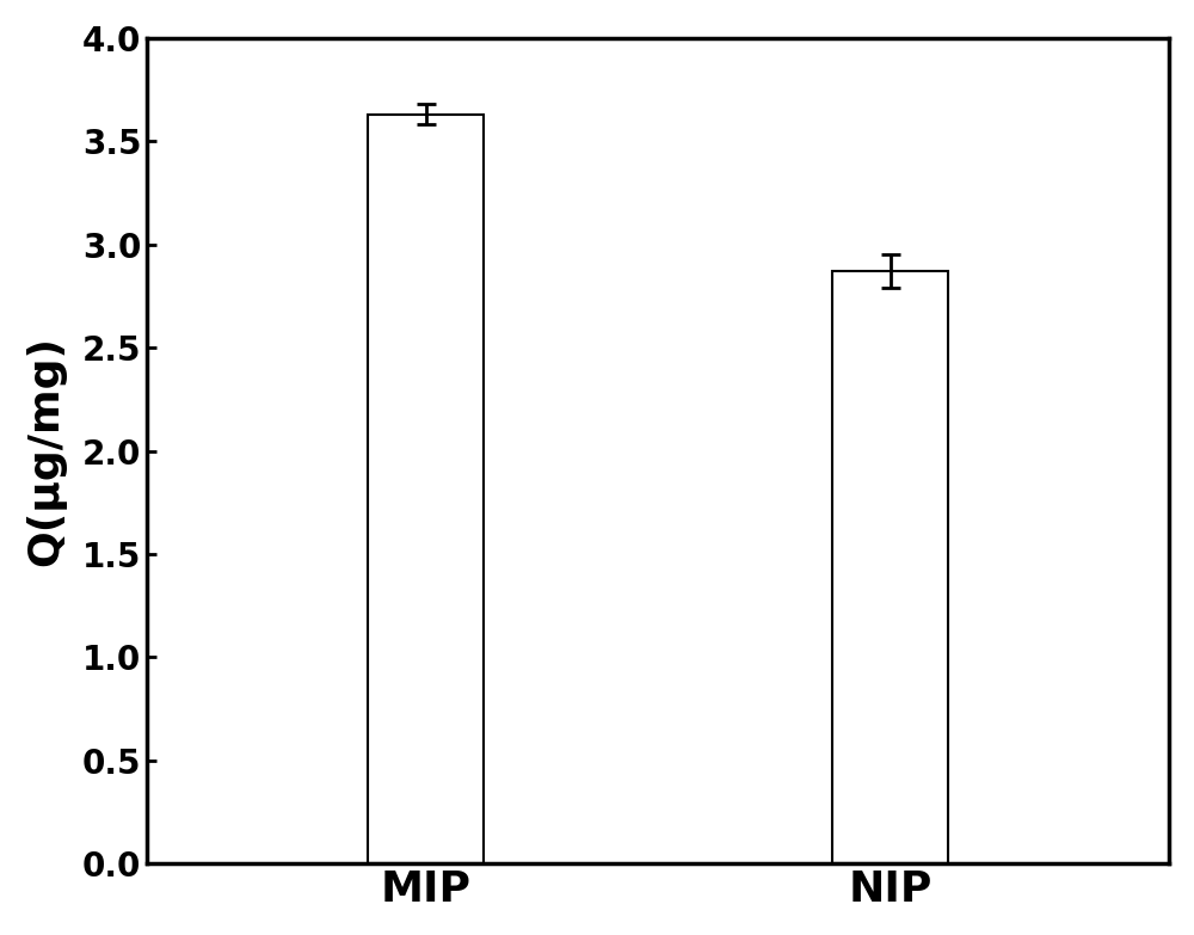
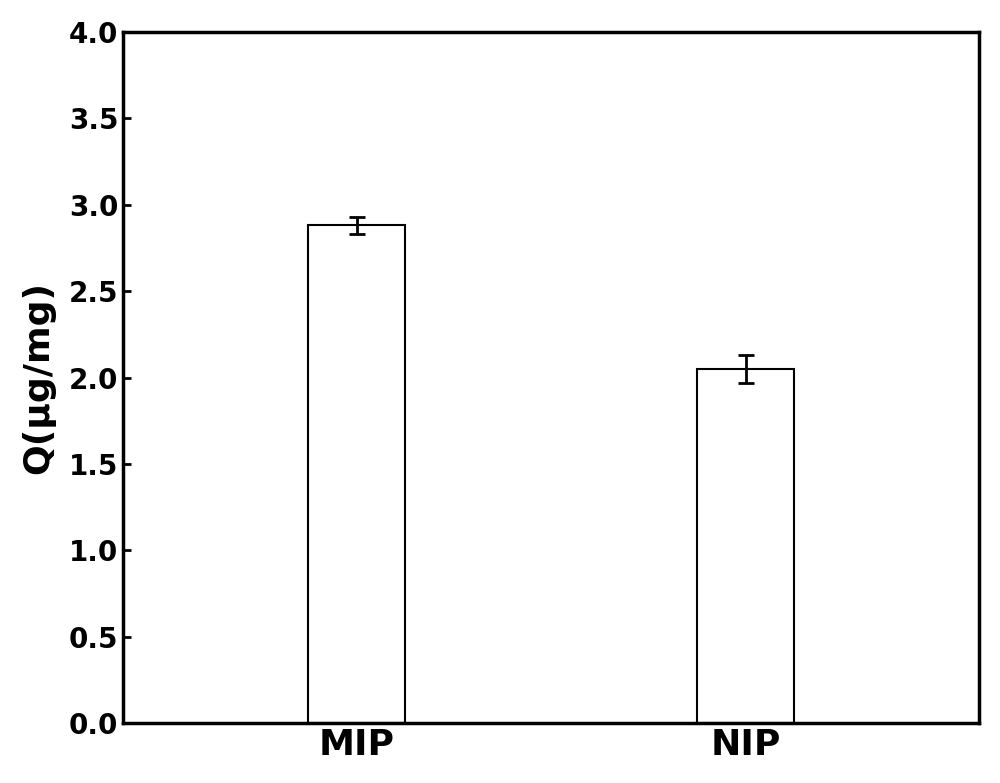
MIP: 3.63 -> 2.88
NIP: 2.87 -> 2.05
